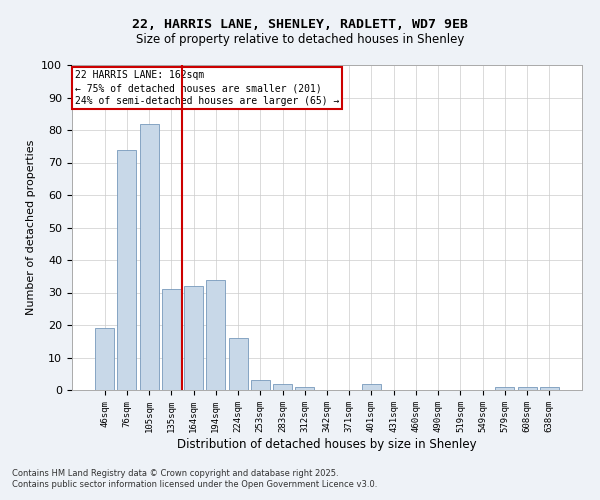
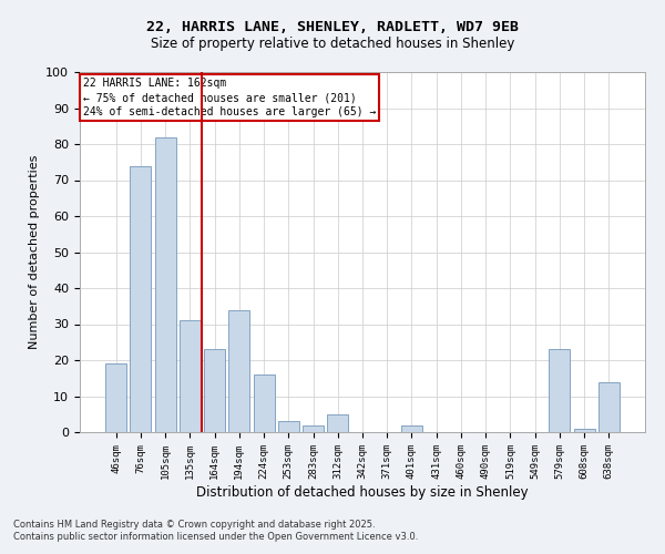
164sqm: 32 -> 23
312sqm: 1 -> 5
579sqm: 1 -> 23
638sqm: 1 -> 14
